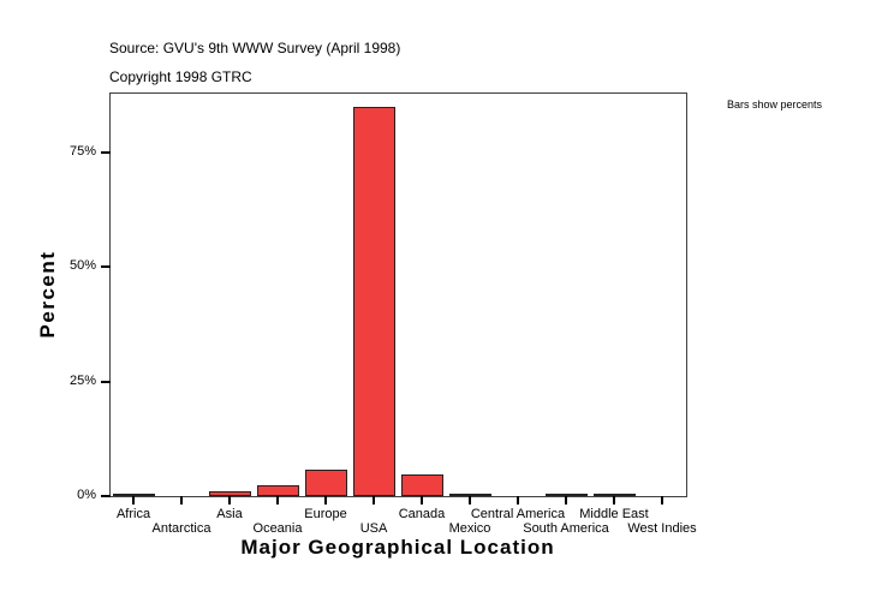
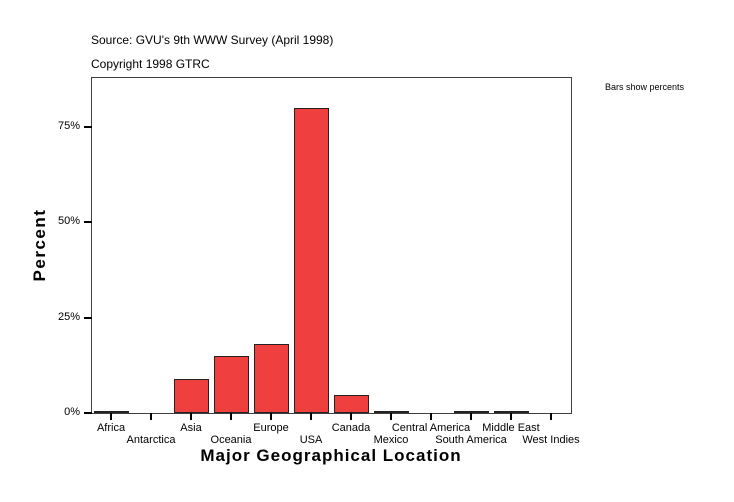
Asia: 1% -> 9%
Oceania: 2% -> 15%
Europe: 6% -> 18%
USA: 85% -> 80%
